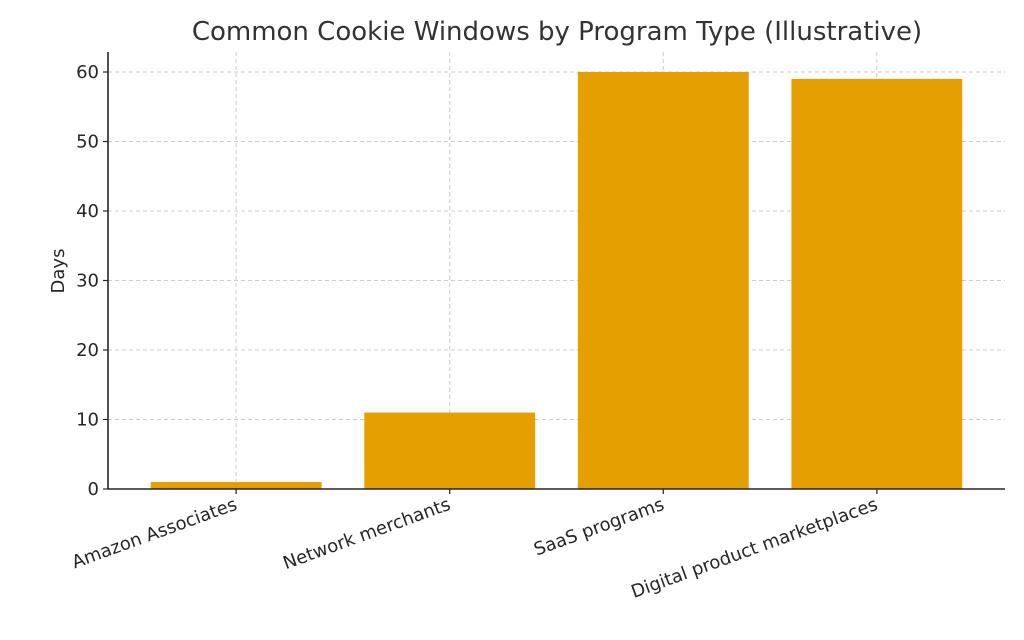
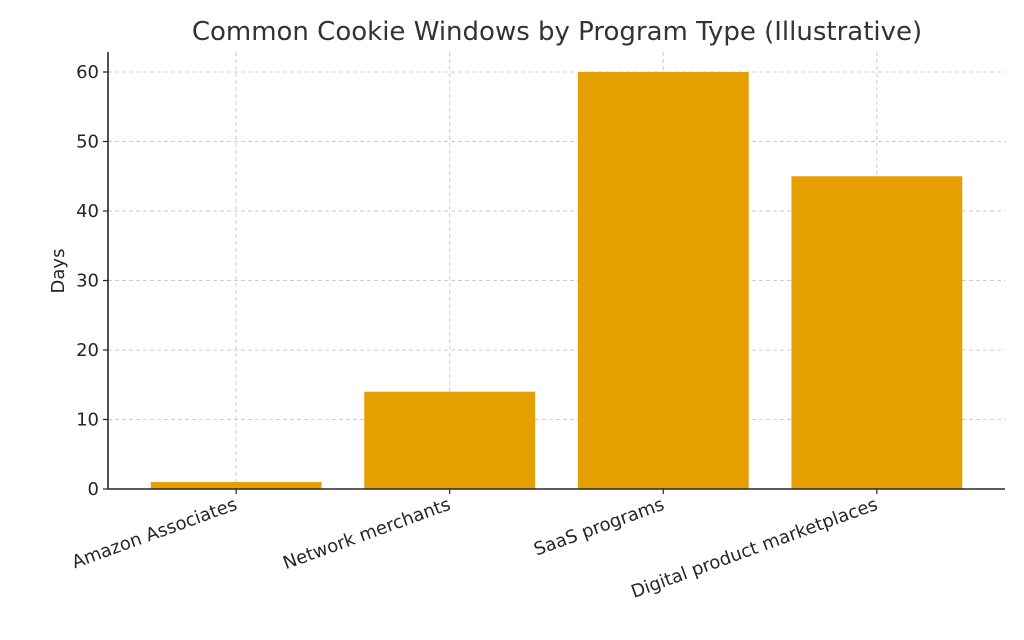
Network merchants: 11 -> 14
Digital product marketplaces: 59 -> 45
